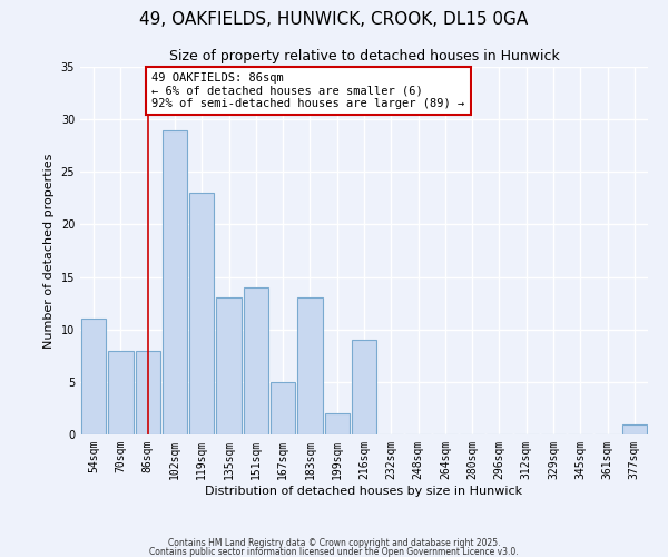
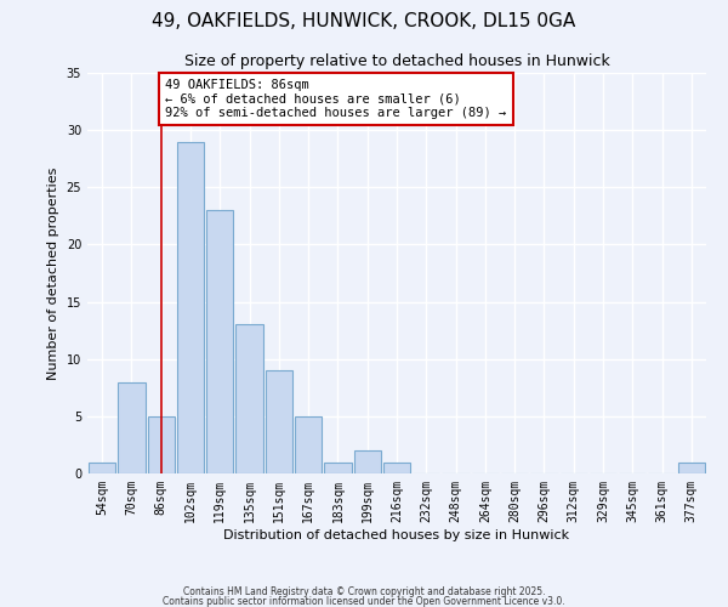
54sqm: 11 -> 1
86sqm: 8 -> 5
151sqm: 14 -> 9
183sqm: 13 -> 1
216sqm: 9 -> 1
